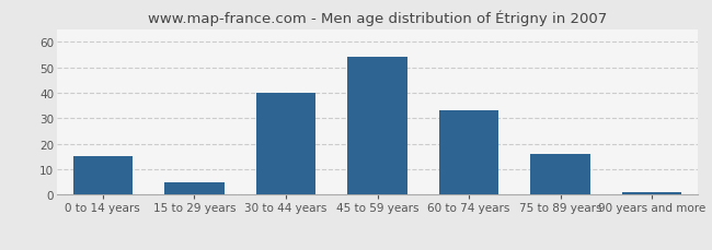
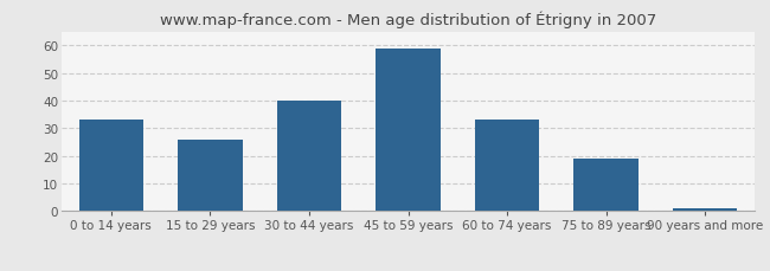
0 to 14 years: 15 -> 33
15 to 29 years: 5 -> 26
45 to 59 years: 54 -> 59
75 to 89 years: 16 -> 19
